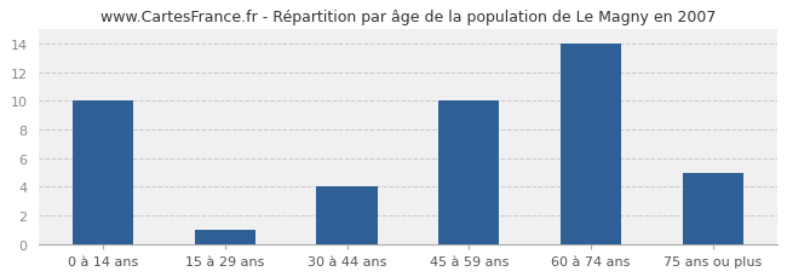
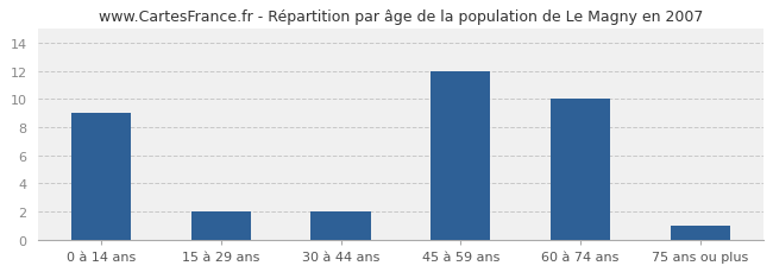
0 à 14 ans: 10 -> 9
15 à 29 ans: 1 -> 2
30 à 44 ans: 4 -> 2
45 à 59 ans: 10 -> 12
60 à 74 ans: 14 -> 10
75 ans ou plus: 5 -> 1
